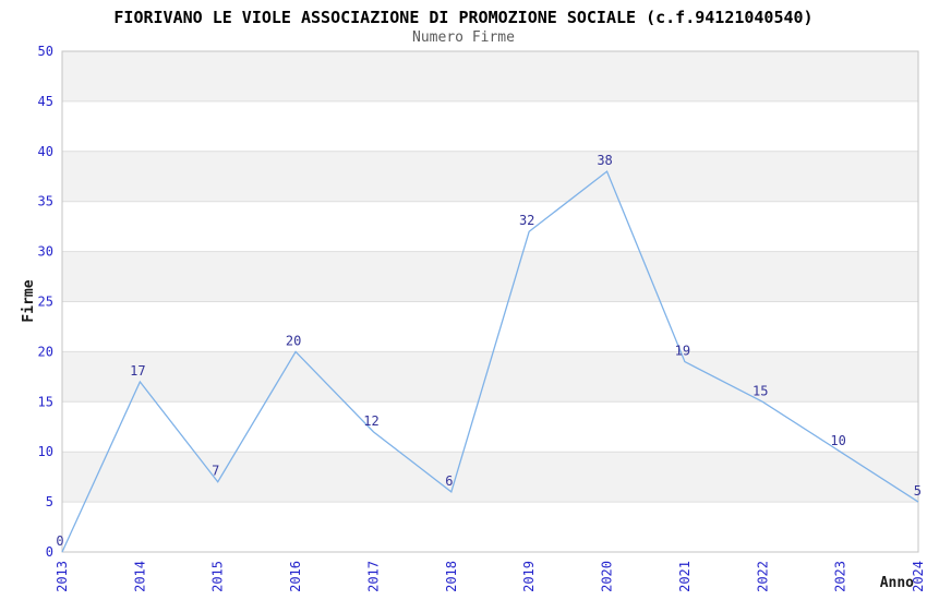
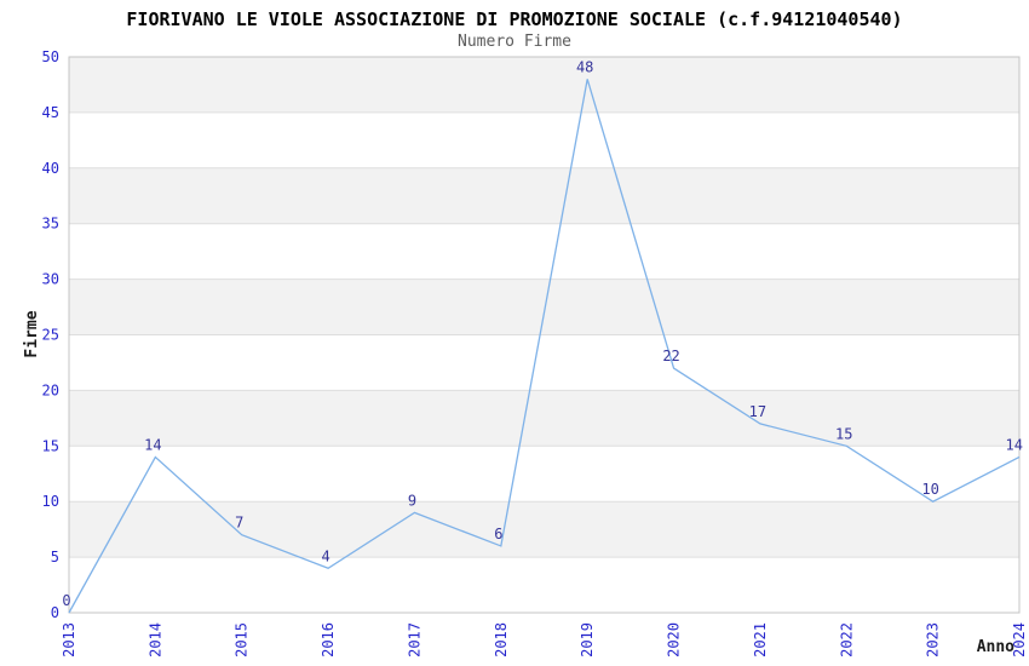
2014: 17 -> 14
2016: 20 -> 4
2017: 12 -> 9
2019: 32 -> 48
2020: 38 -> 22
2021: 19 -> 17
2024: 5 -> 14
